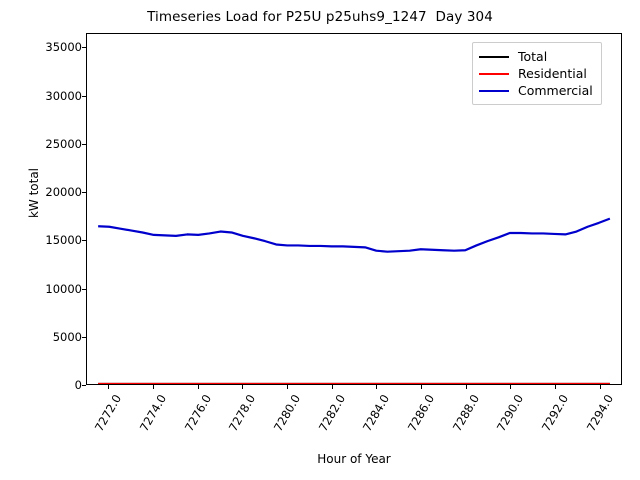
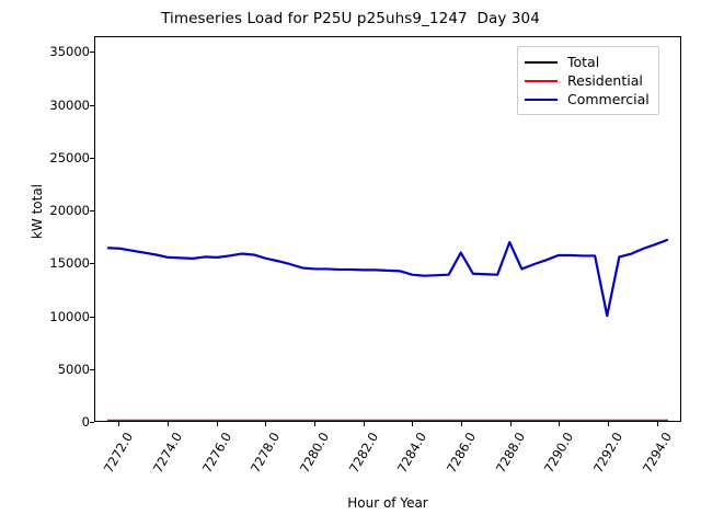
Commercial/7286.0: 14000 -> 16000
Commercial/7288.0: 14000 -> 17000
Commercial/7292.0: 16000 -> 10000
